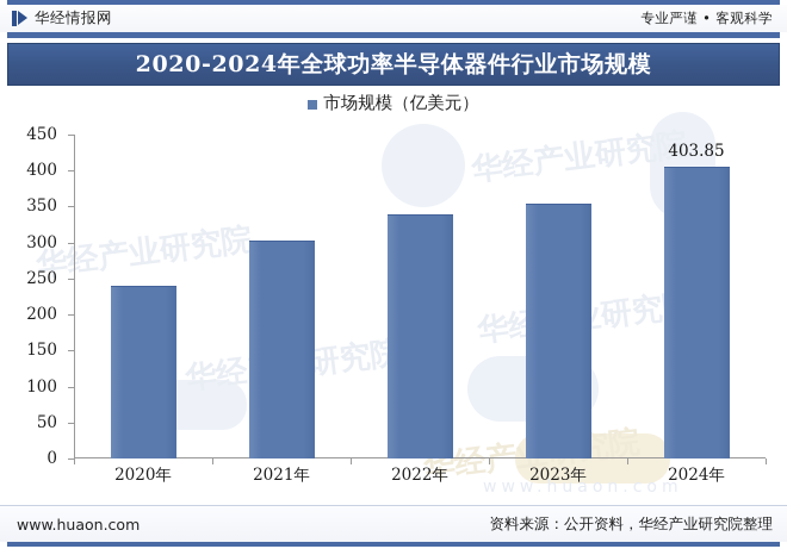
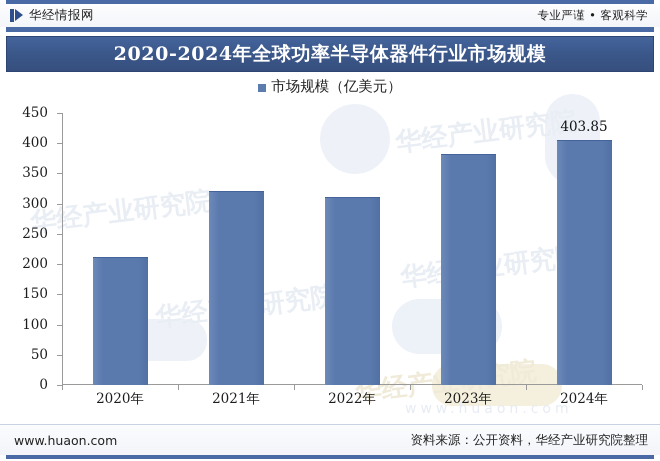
2020年: 240 -> 210
2021年: 300 -> 320
2022年: 340 -> 310
2023年: 350 -> 380
